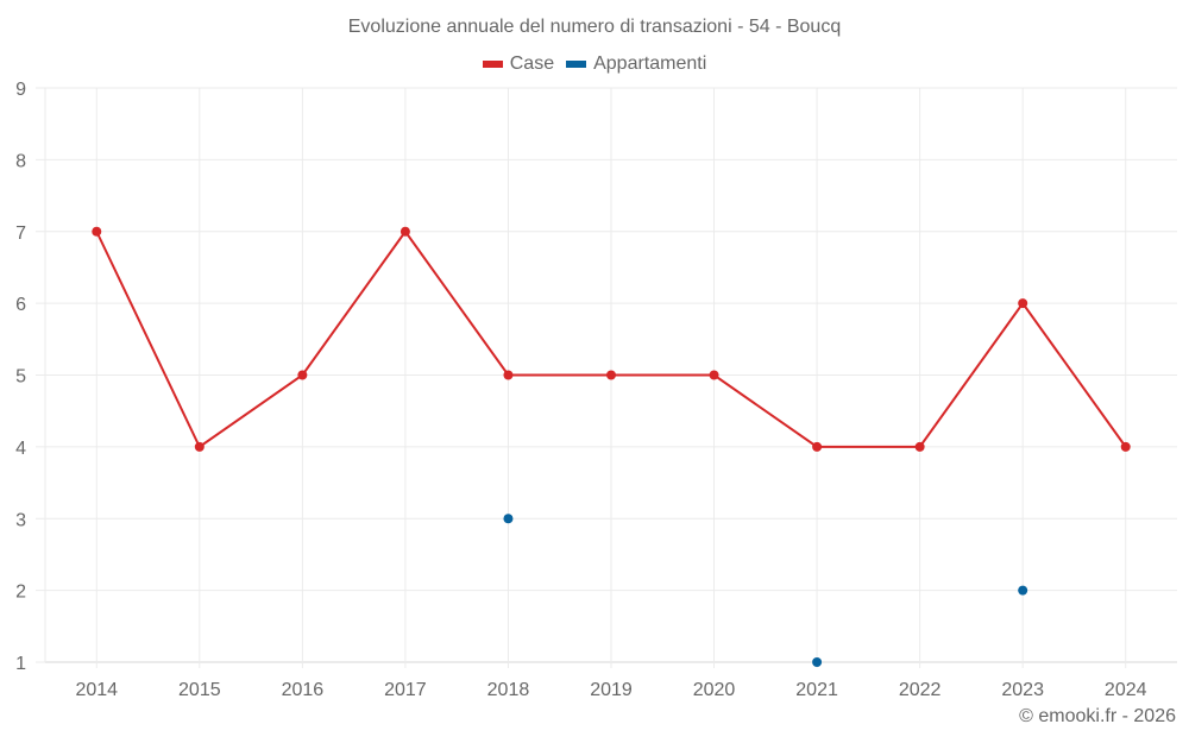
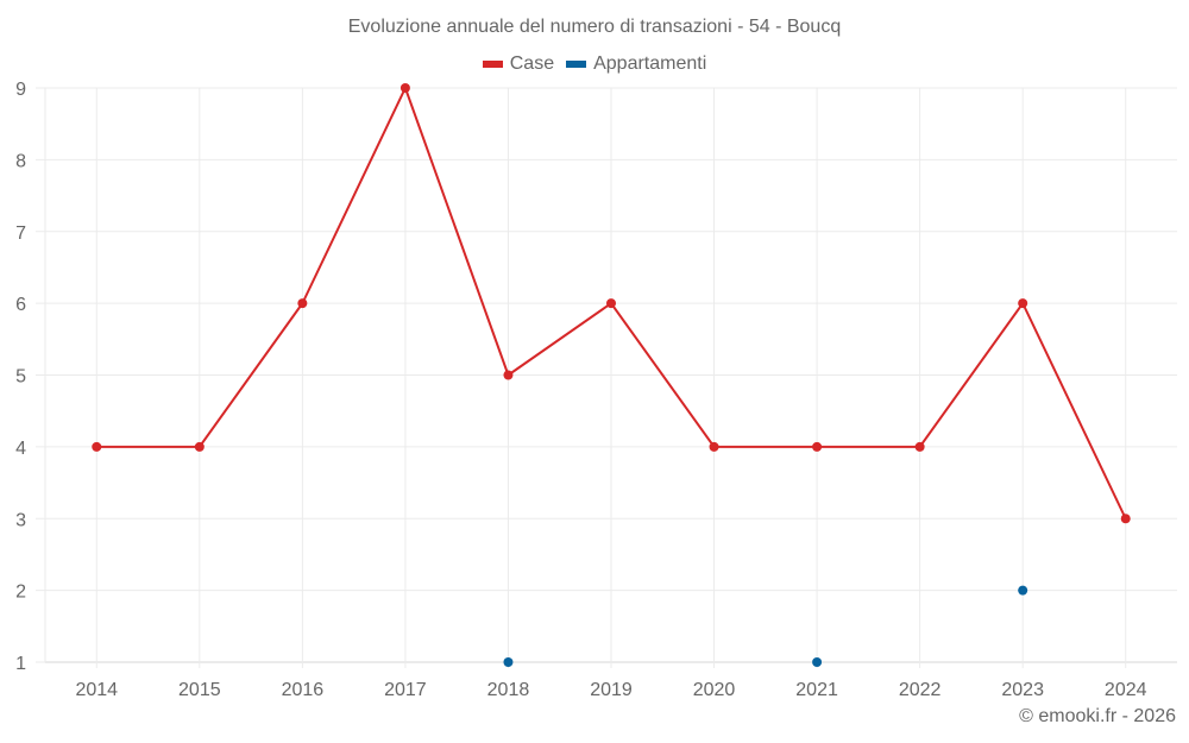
Case/2014: 7 -> 4
Case/2016: 5 -> 6
Case/2017: 7 -> 9
Appartamenti/2018: 3 -> 1
Case/2019: 5 -> 6
Case/2020: 5 -> 4
Case/2024: 4 -> 3
